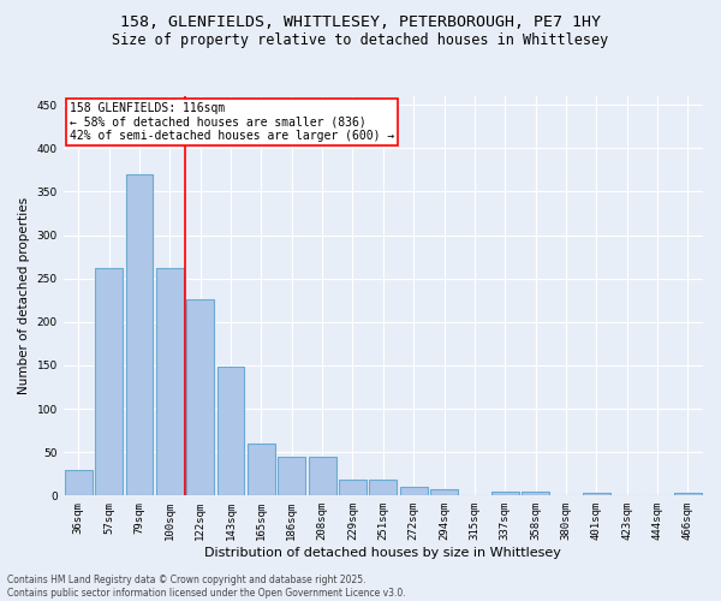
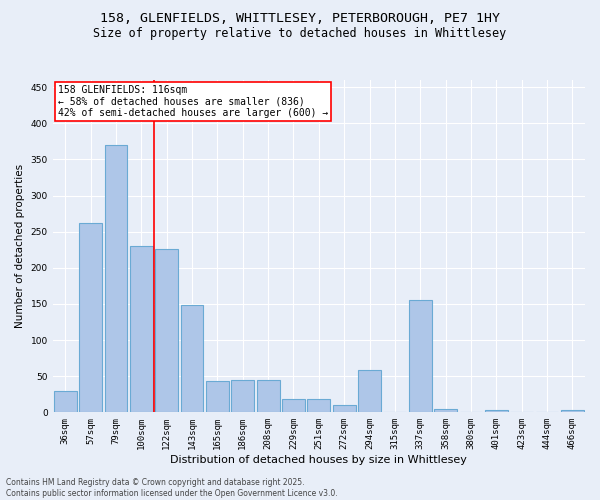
100sqm: 262 -> 230
165sqm: 60 -> 44
294sqm: 7 -> 58
337sqm: 5 -> 156
